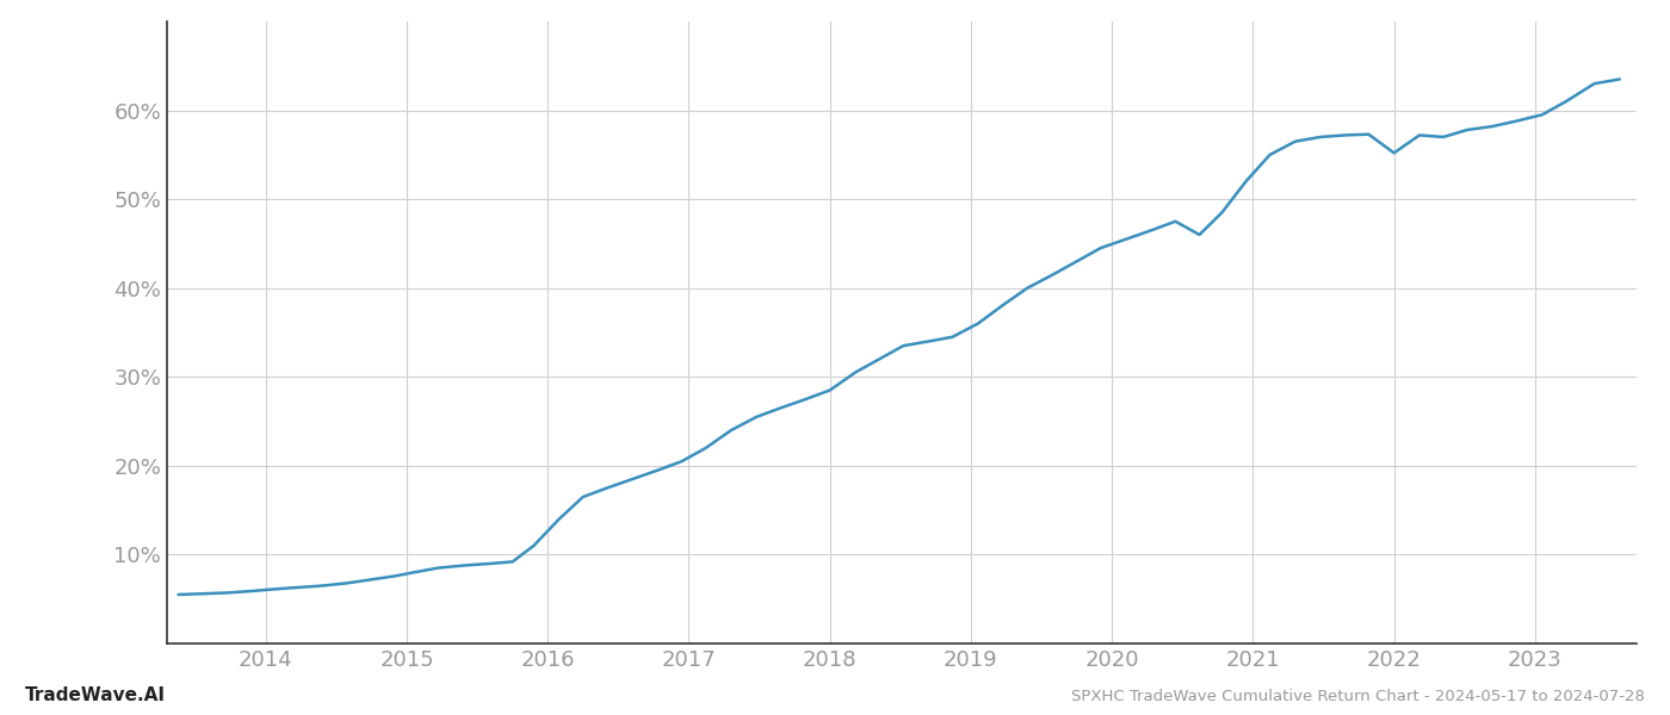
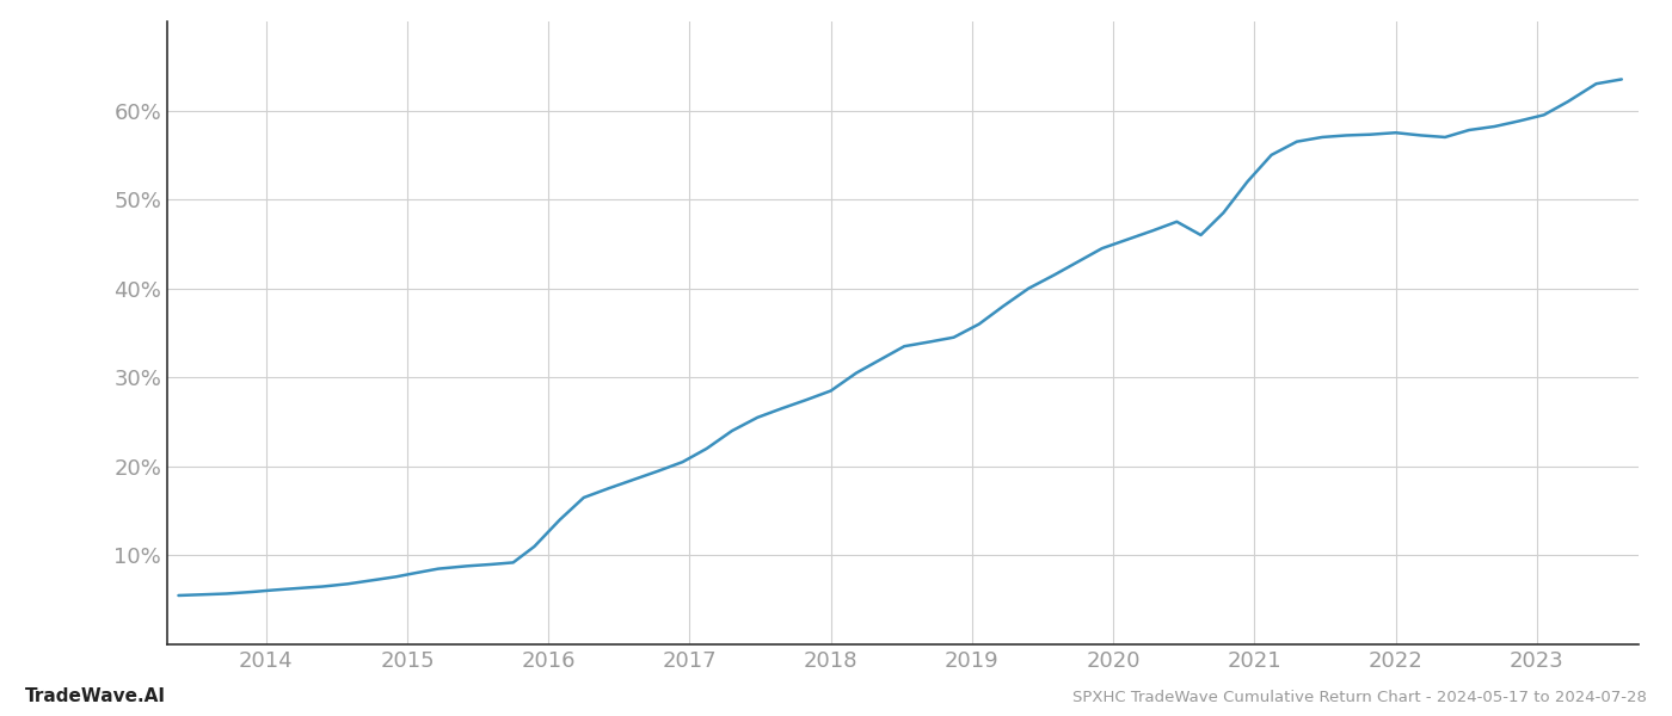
2022: 55.2% -> 57.5%
